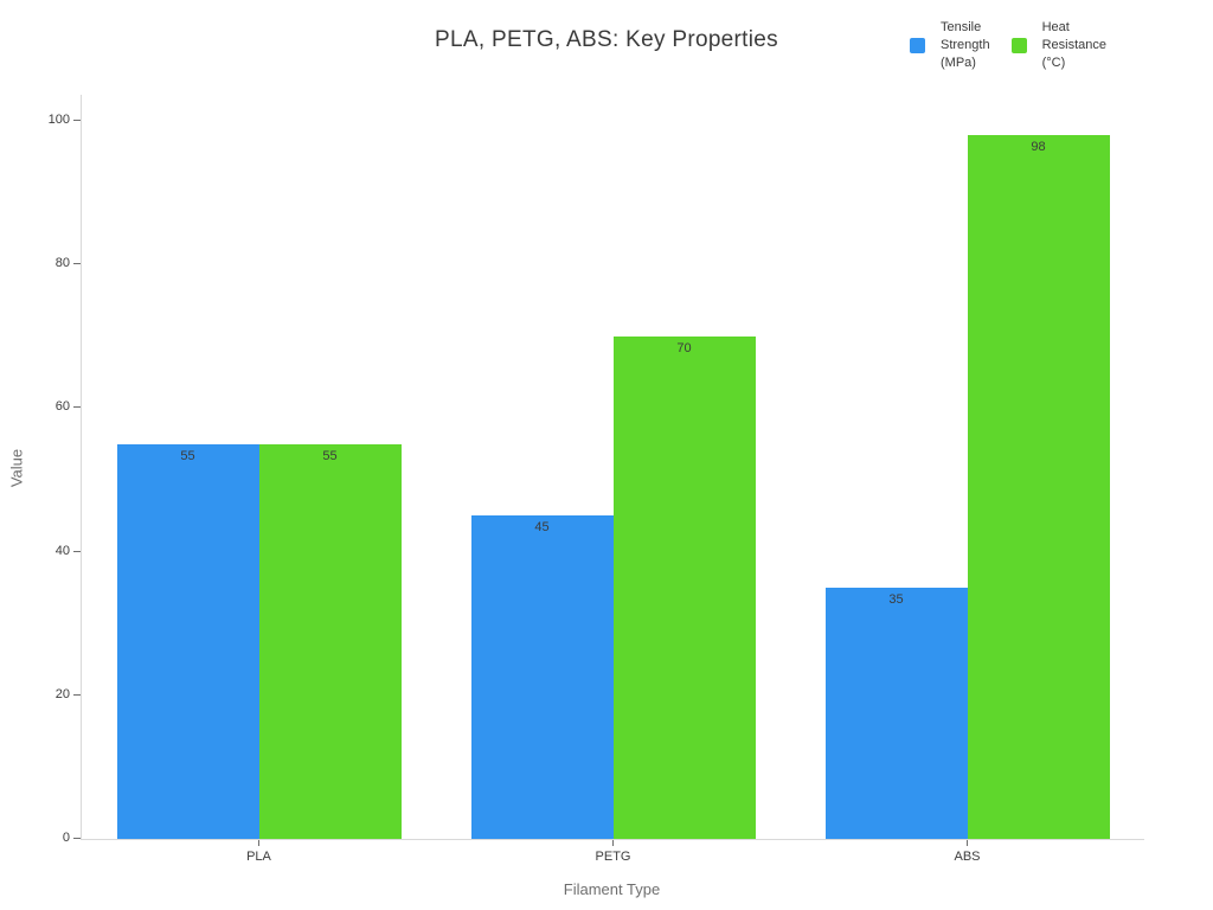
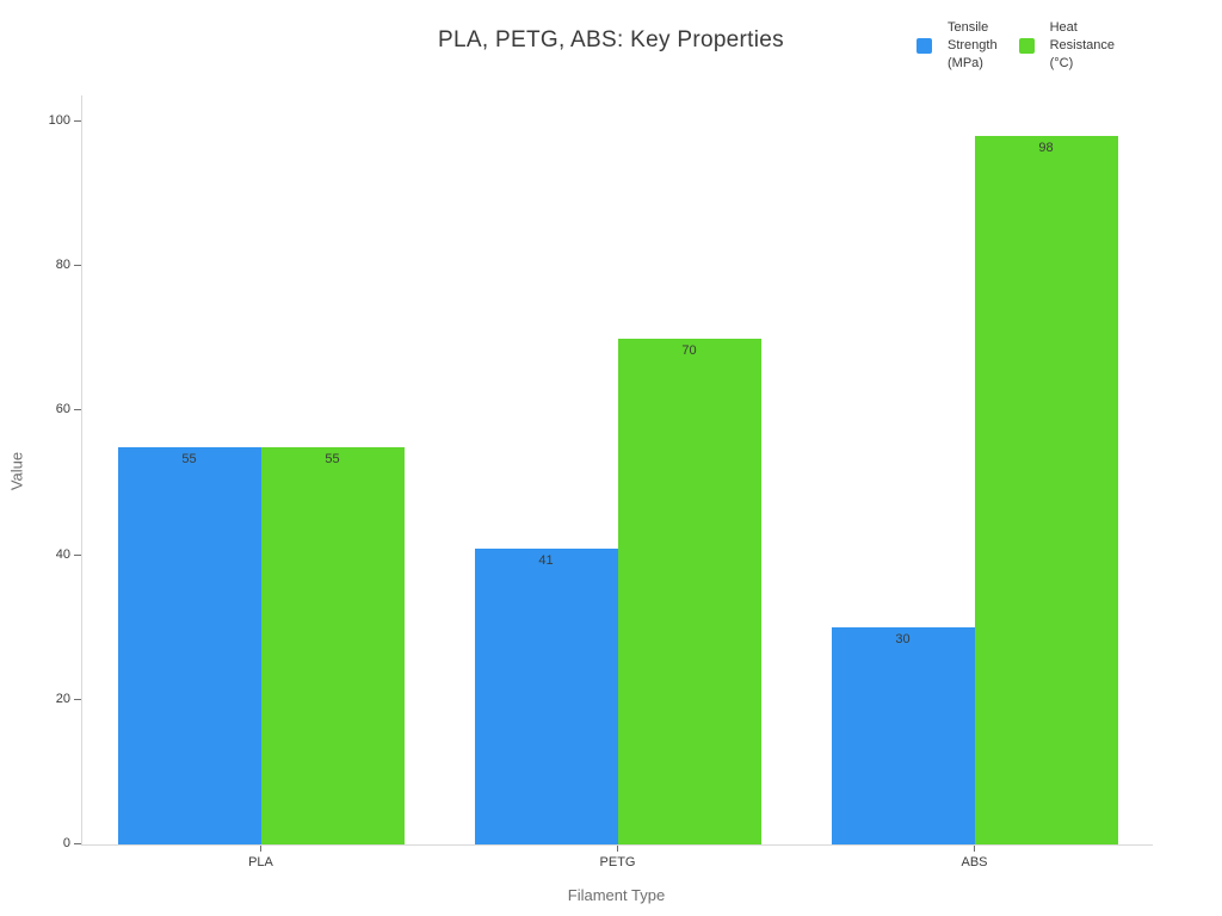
Tensile Strength (MPa)/PETG: 45 -> 41
Tensile Strength (MPa)/ABS: 35 -> 30
